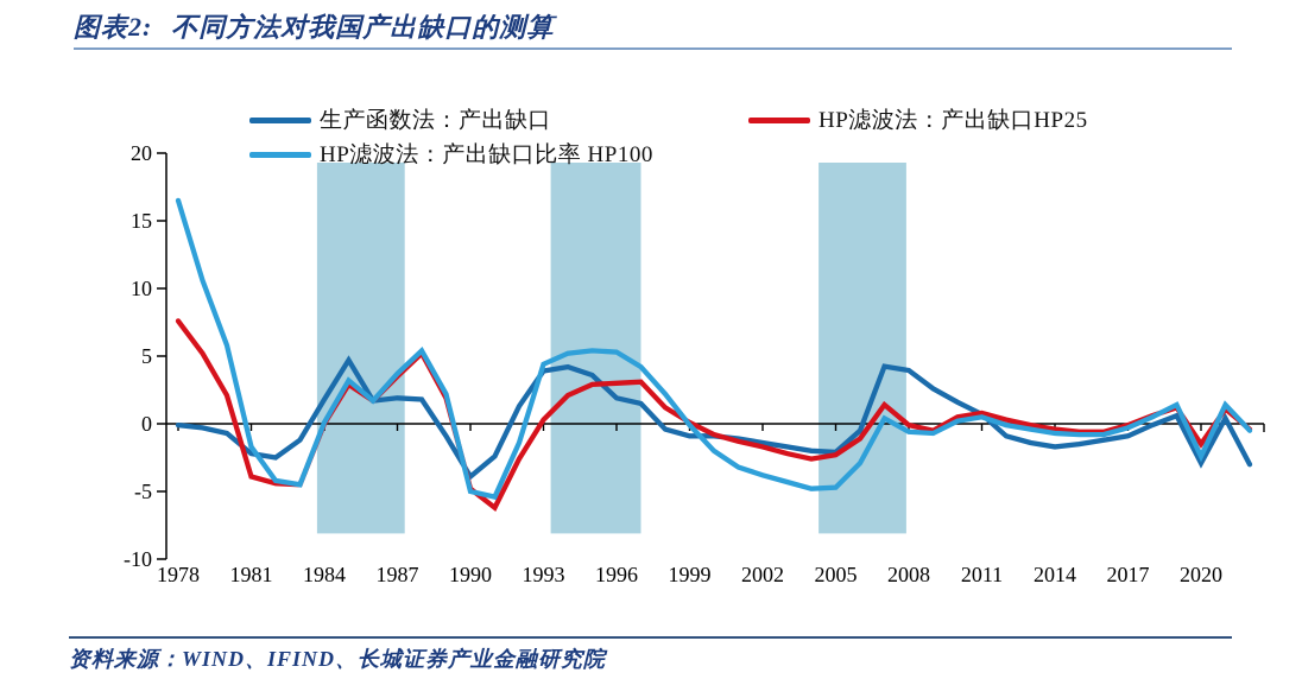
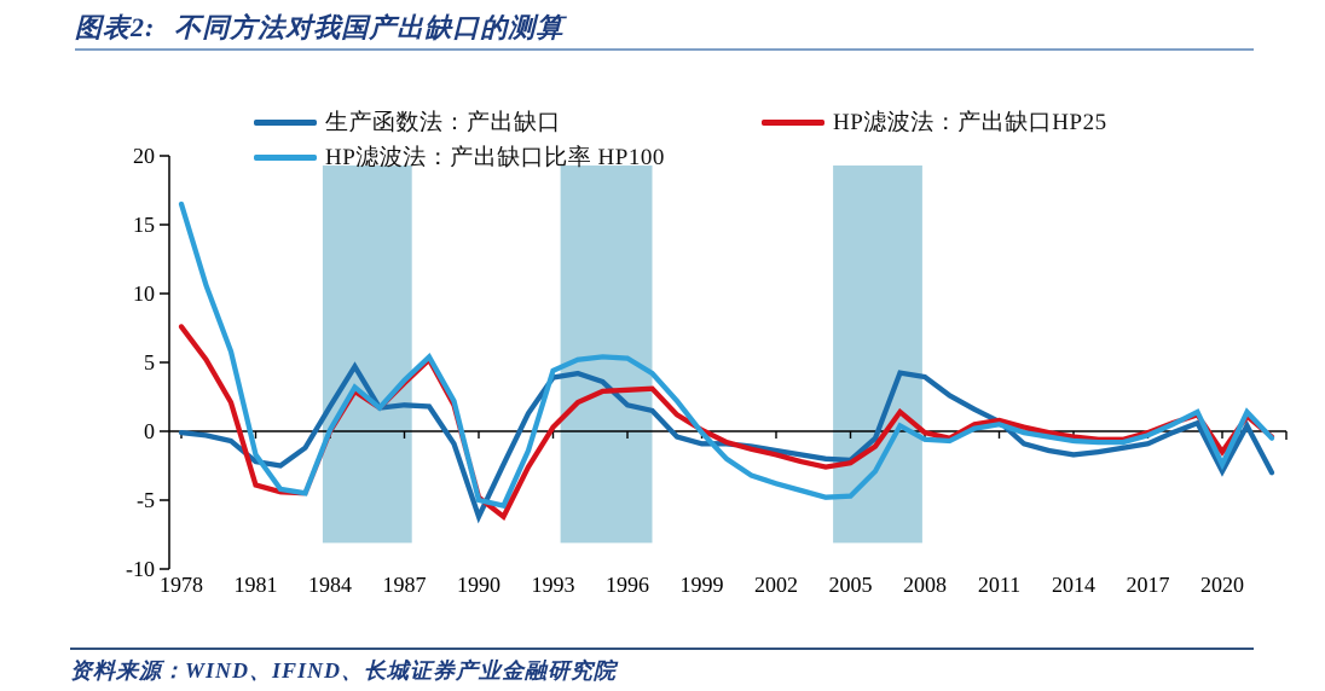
生产函数法：产出缺口/1990: -3.9 -> -6.2
